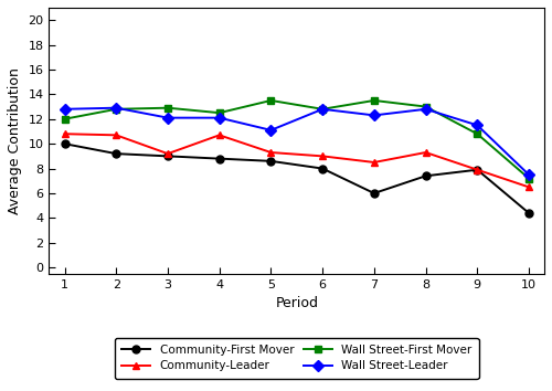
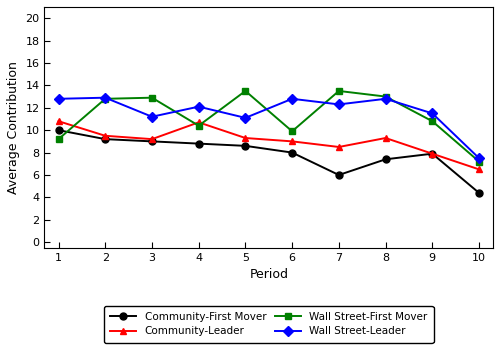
Wall Street-First Mover/1: 12.0 -> 9.2
Community-Leader/2: 10.7 -> 9.5
Wall Street-Leader/3: 12.1 -> 11.2
Wall Street-First Mover/4: 12.5 -> 10.4
Wall Street-First Mover/6: 12.8 -> 9.9
